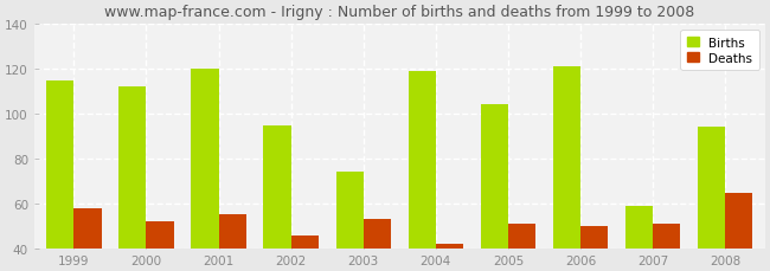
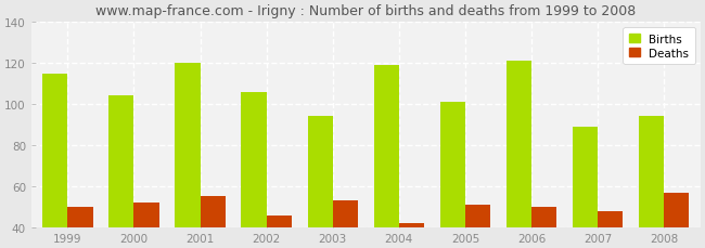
Deaths/1999: 58 -> 50
Births/2000: 112 -> 104
Births/2002: 95 -> 106
Births/2003: 74 -> 94
Births/2005: 104 -> 101
Births/2007: 59 -> 89
Deaths/2007: 51 -> 48
Deaths/2008: 65 -> 57
